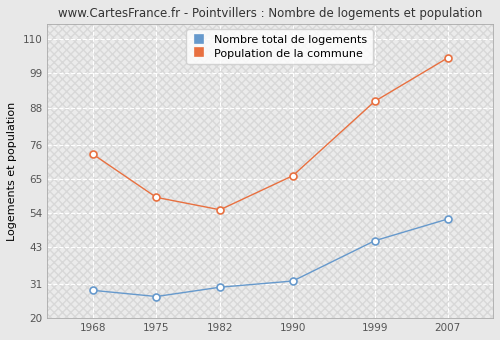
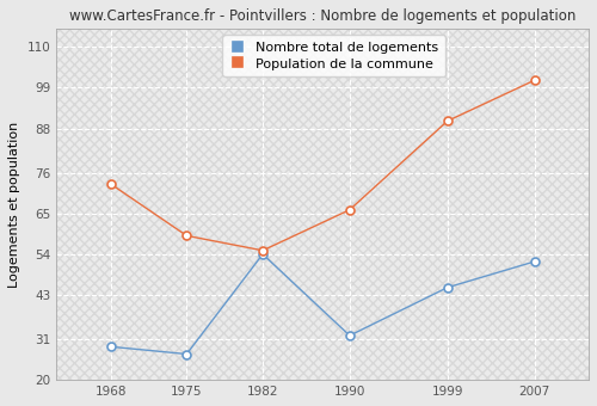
Nombre total de logements/1982: 30 -> 54
Population de la commune/2007: 104 -> 101
